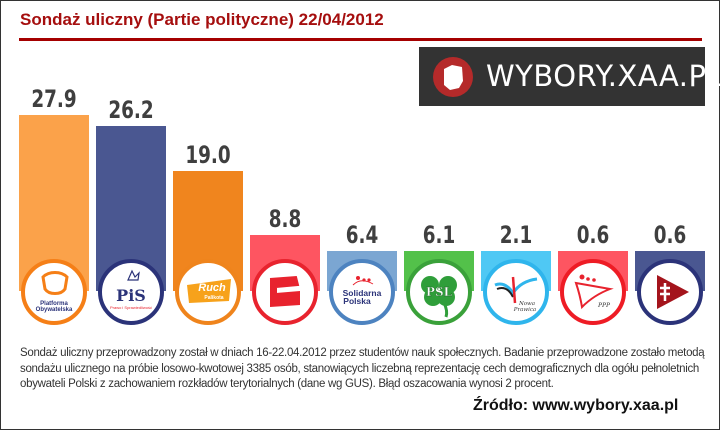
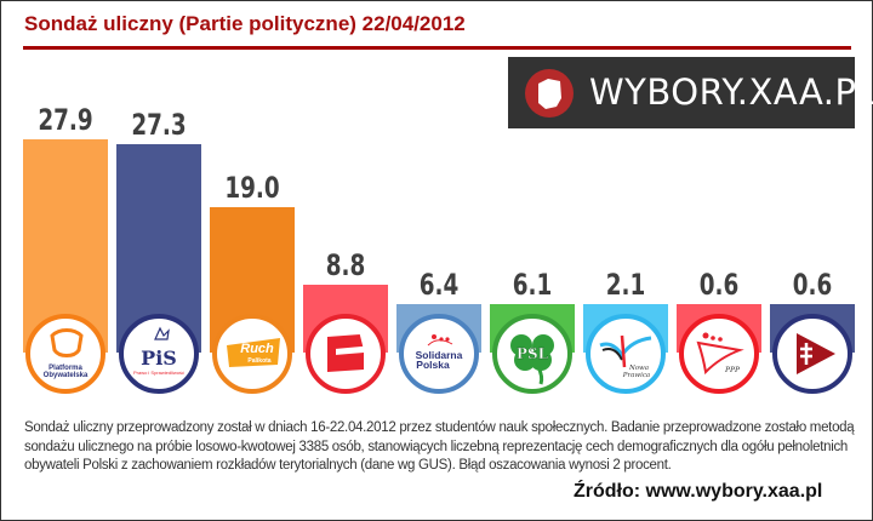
Prawo i Sprawiedliwość: 26.2 -> 27.3
